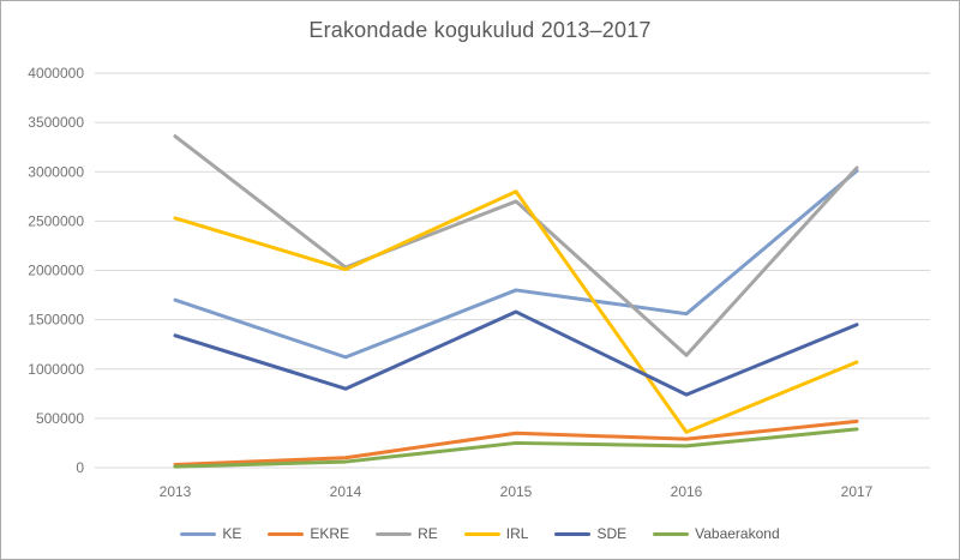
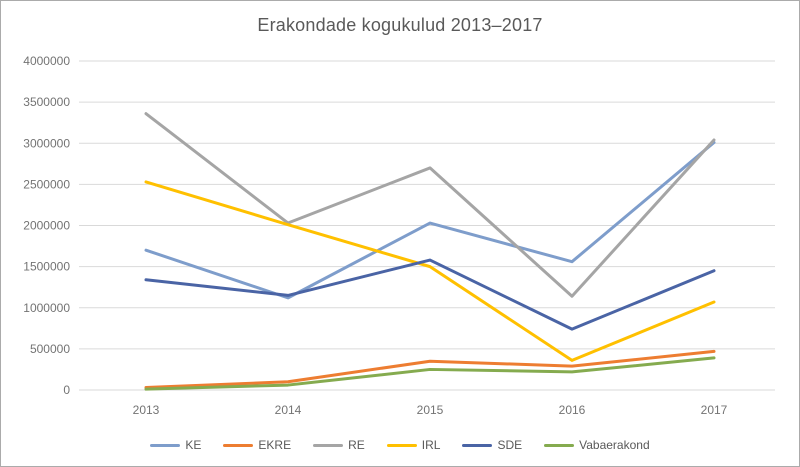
SDE/2014: 800000 -> 1200000
KE/2015: 1800000 -> 2000000
IRL/2015: 2800000 -> 1500000
